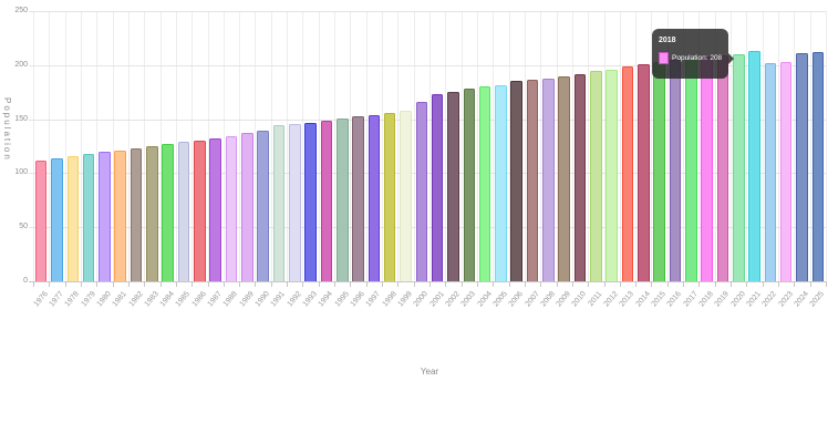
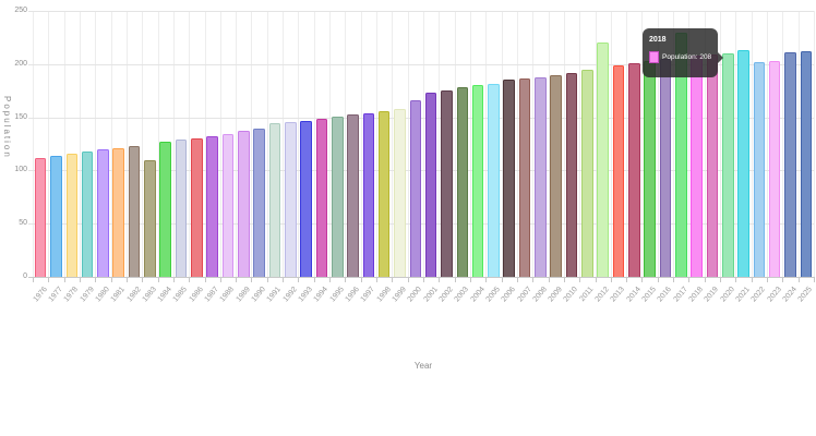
1983: 120 -> 110
2012: 200 -> 220
2017: 210 -> 230
